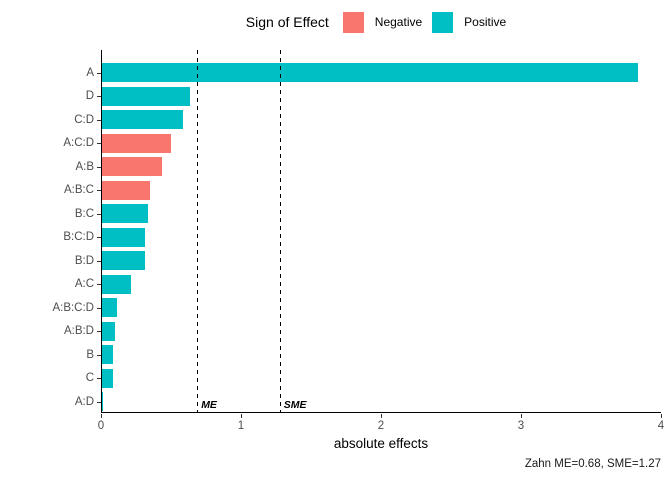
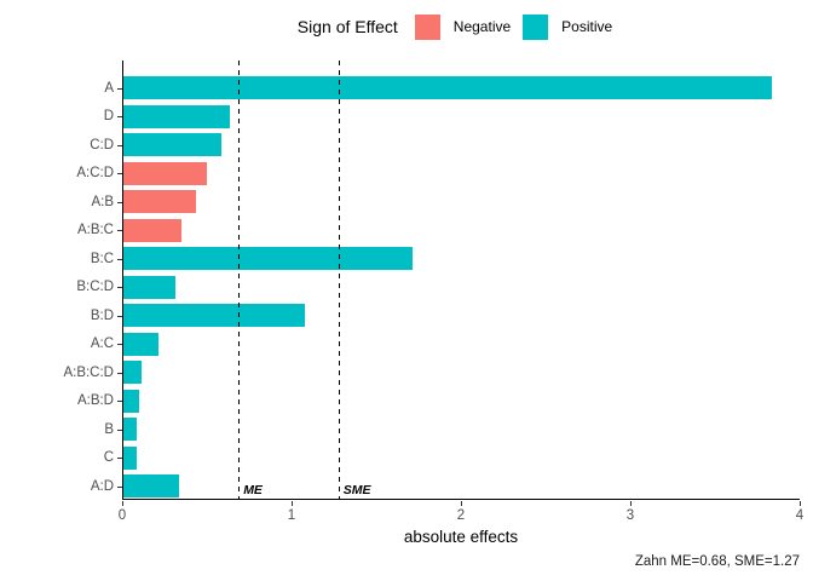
B:C: 0.33 -> 1.71
B:D: 0.31 -> 1.07
A:D: 0.01 -> 0.33
